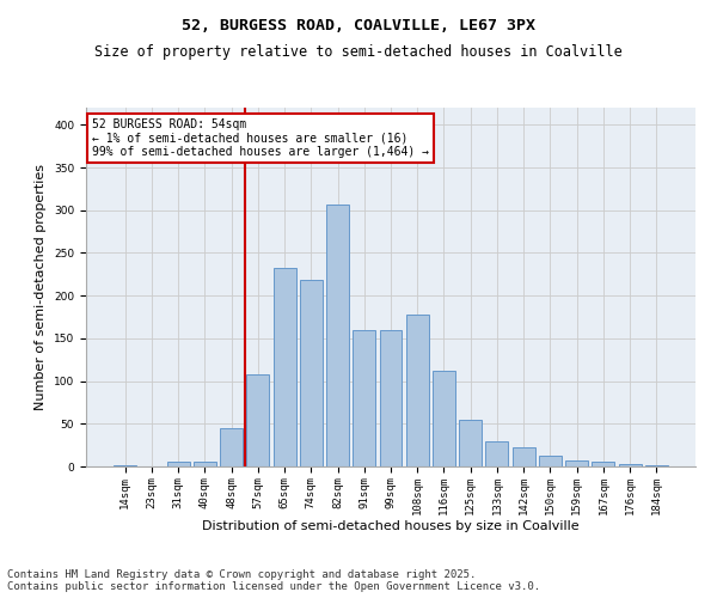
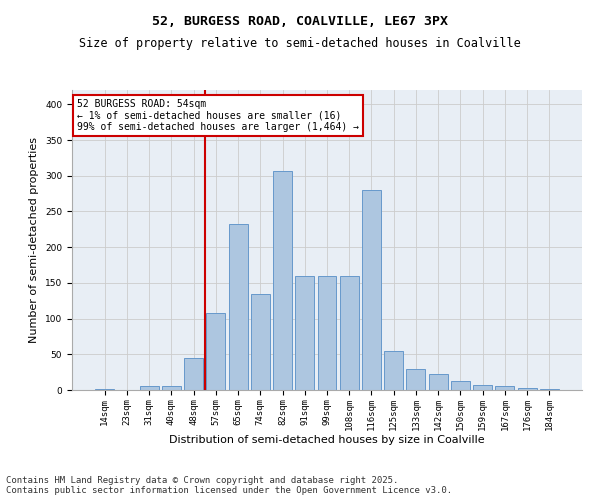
74sqm: 218 -> 134
108sqm: 178 -> 160
116sqm: 112 -> 280
